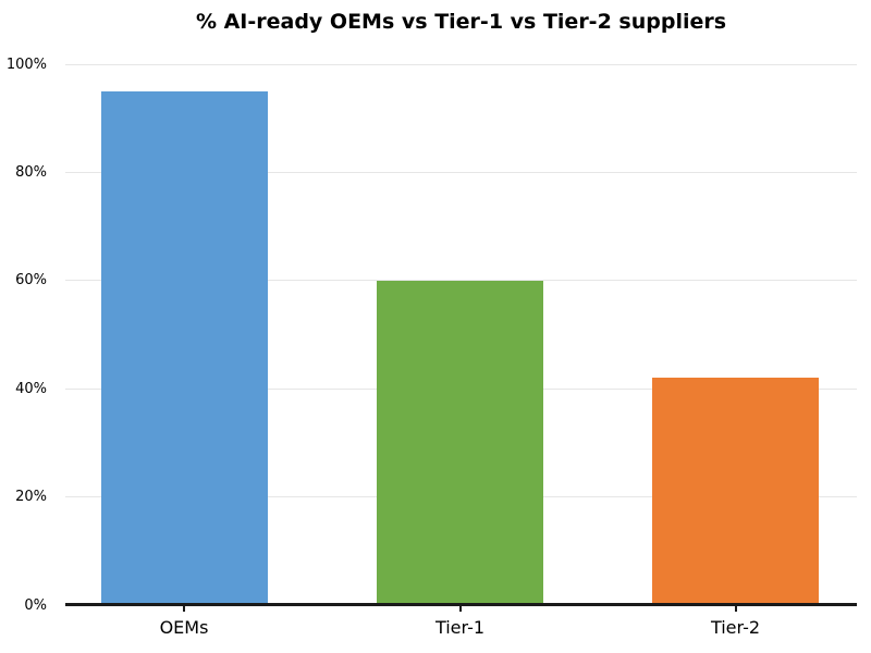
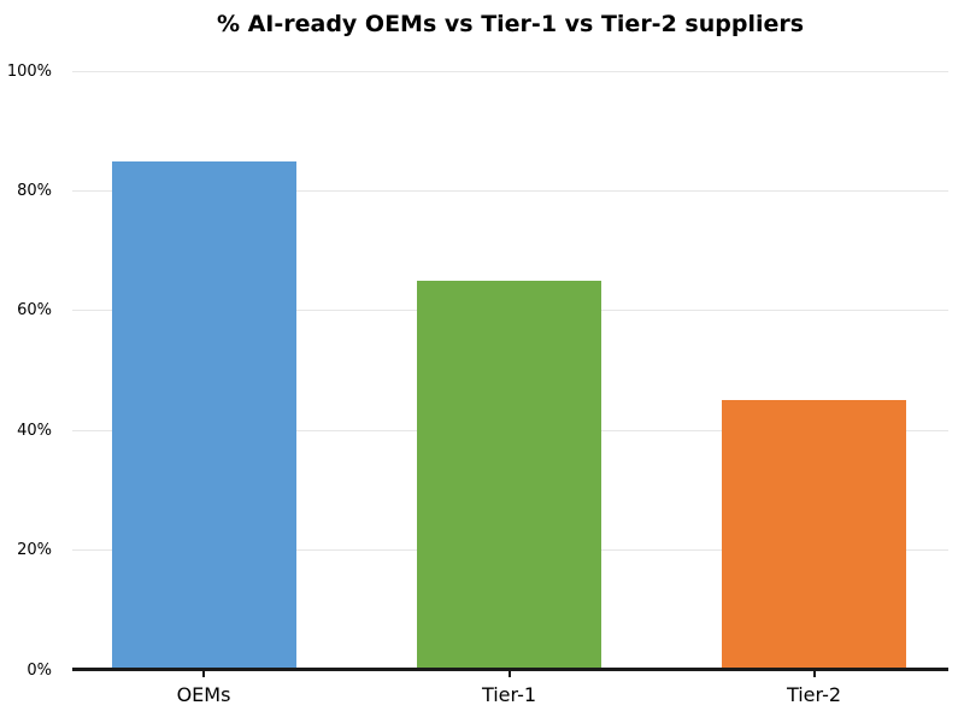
OEMs: 95% -> 85%
Tier-1: 60% -> 65%
Tier-2: 42% -> 45%
